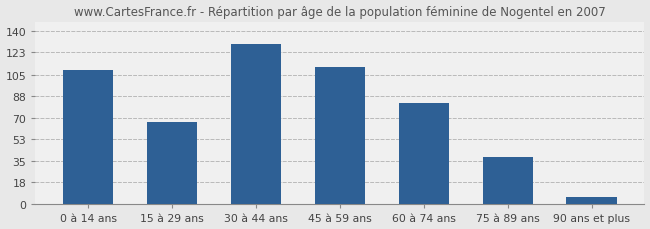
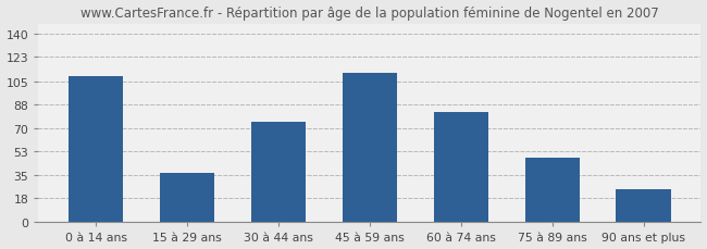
15 à 29 ans: 67 -> 37
30 à 44 ans: 130 -> 75
75 à 89 ans: 38 -> 48
90 ans et plus: 6 -> 25
